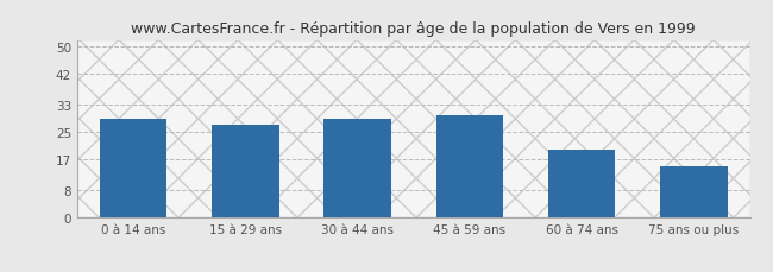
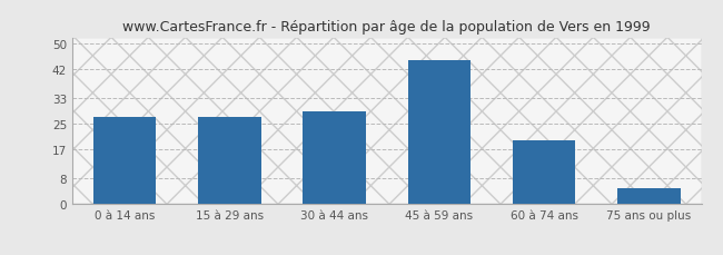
0 à 14 ans: 29 -> 27
45 à 59 ans: 30 -> 45
75 ans ou plus: 15 -> 5
